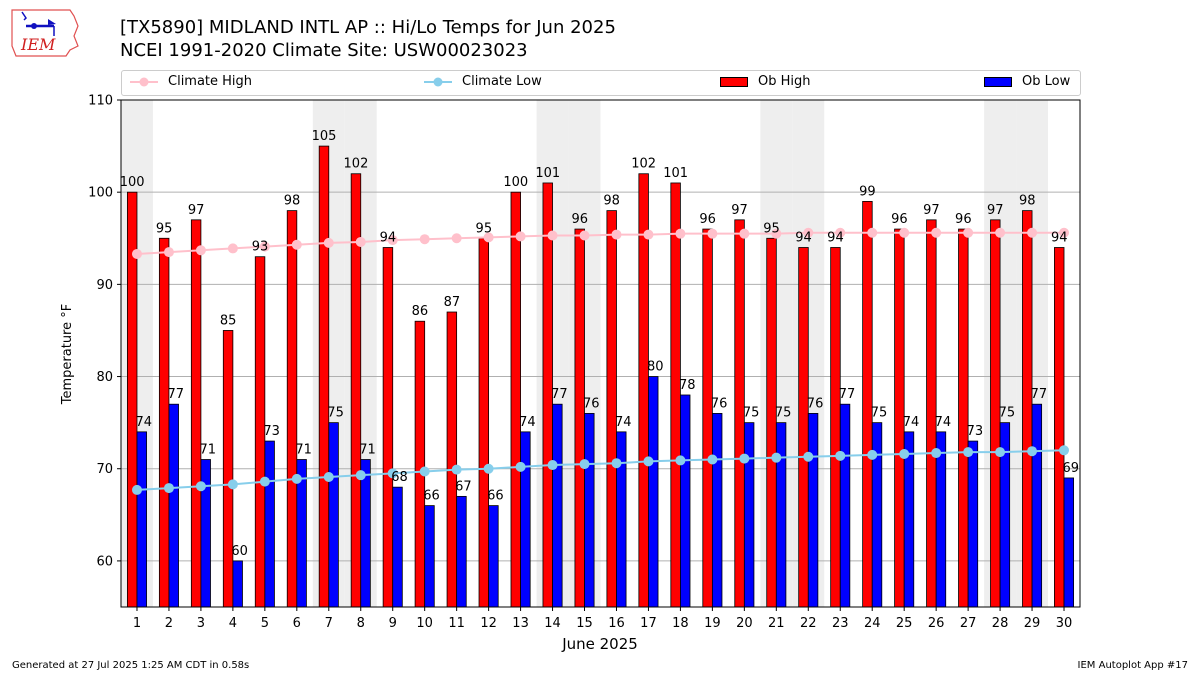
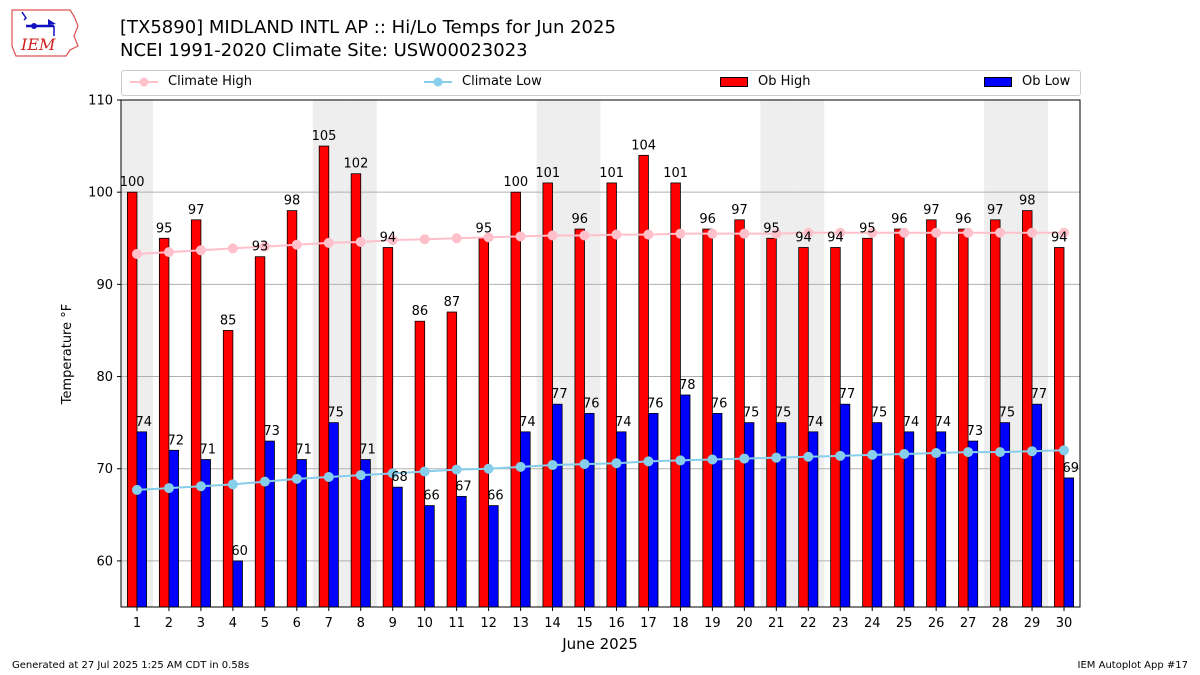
Ob Low/2: 77 -> 72
Ob High/16: 98 -> 101
Ob High/17: 102 -> 104
Ob Low/17: 80 -> 76
Ob Low/22: 76 -> 74
Ob High/24: 99 -> 95
